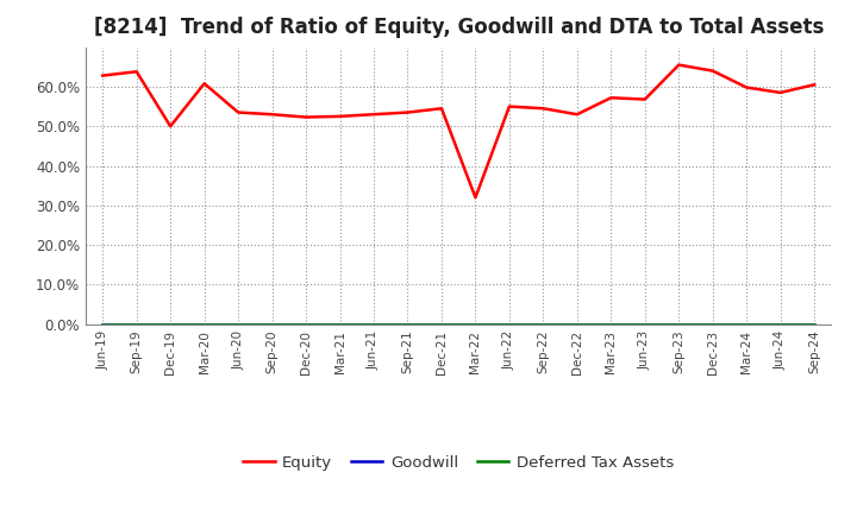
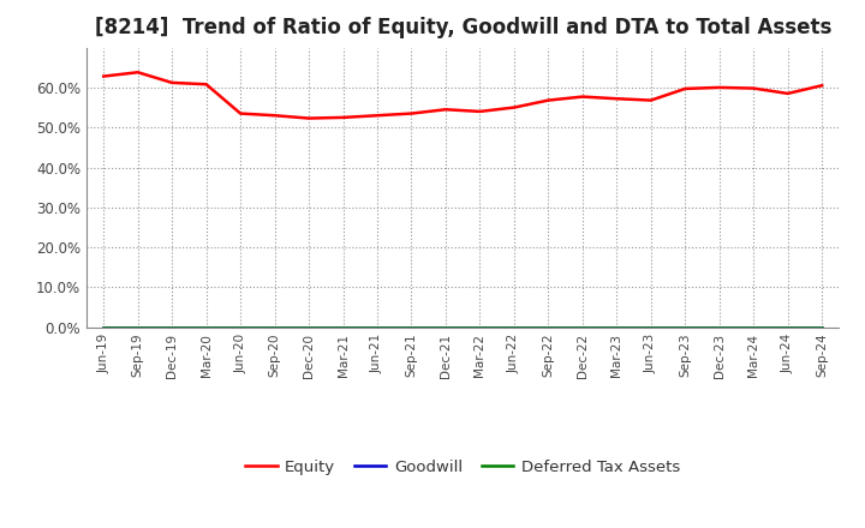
Equity/Dec-19: 50.0% -> 61.2%
Equity/Mar-22: 32.0% -> 54.0%
Equity/Sep-22: 54.5% -> 56.8%
Equity/Dec-22: 53.0% -> 57.7%
Equity/Sep-23: 65.5% -> 59.7%
Equity/Dec-23: 64.0% -> 60.0%
